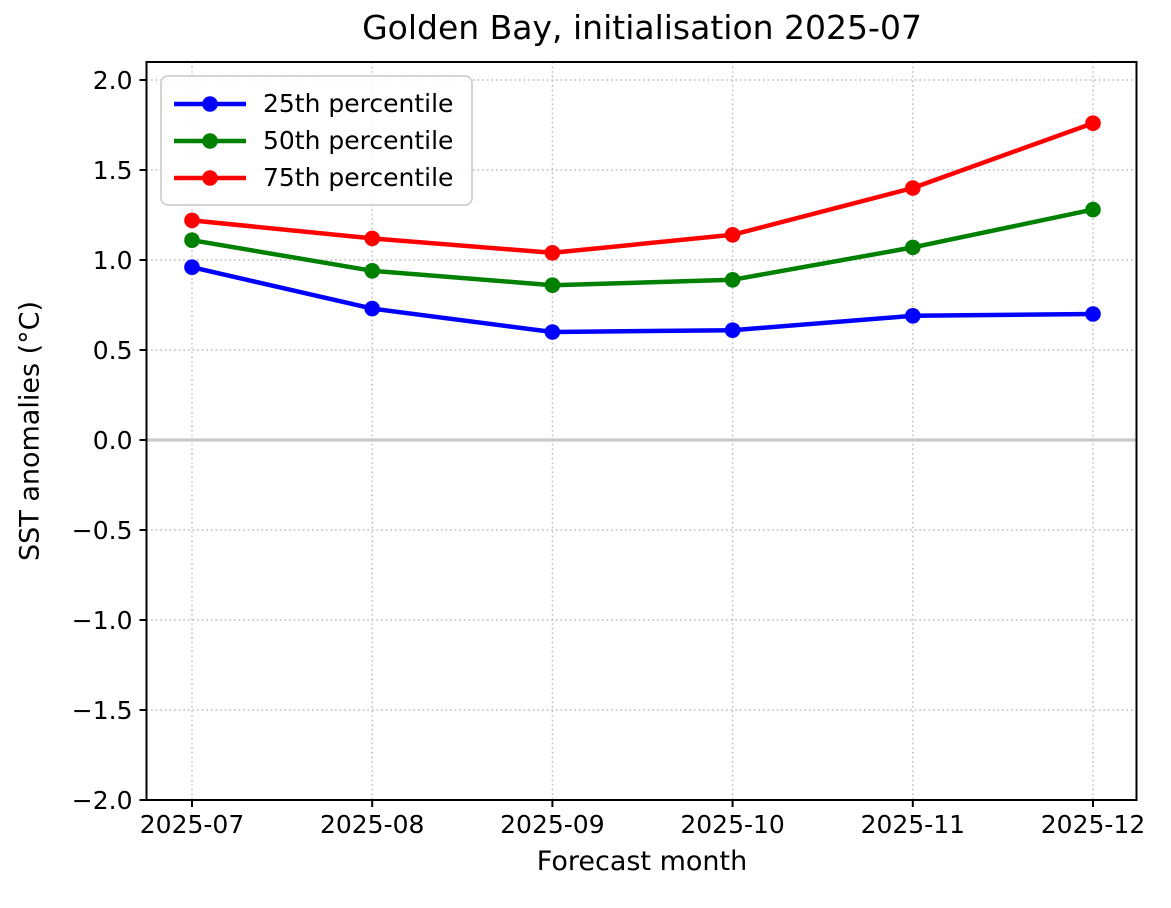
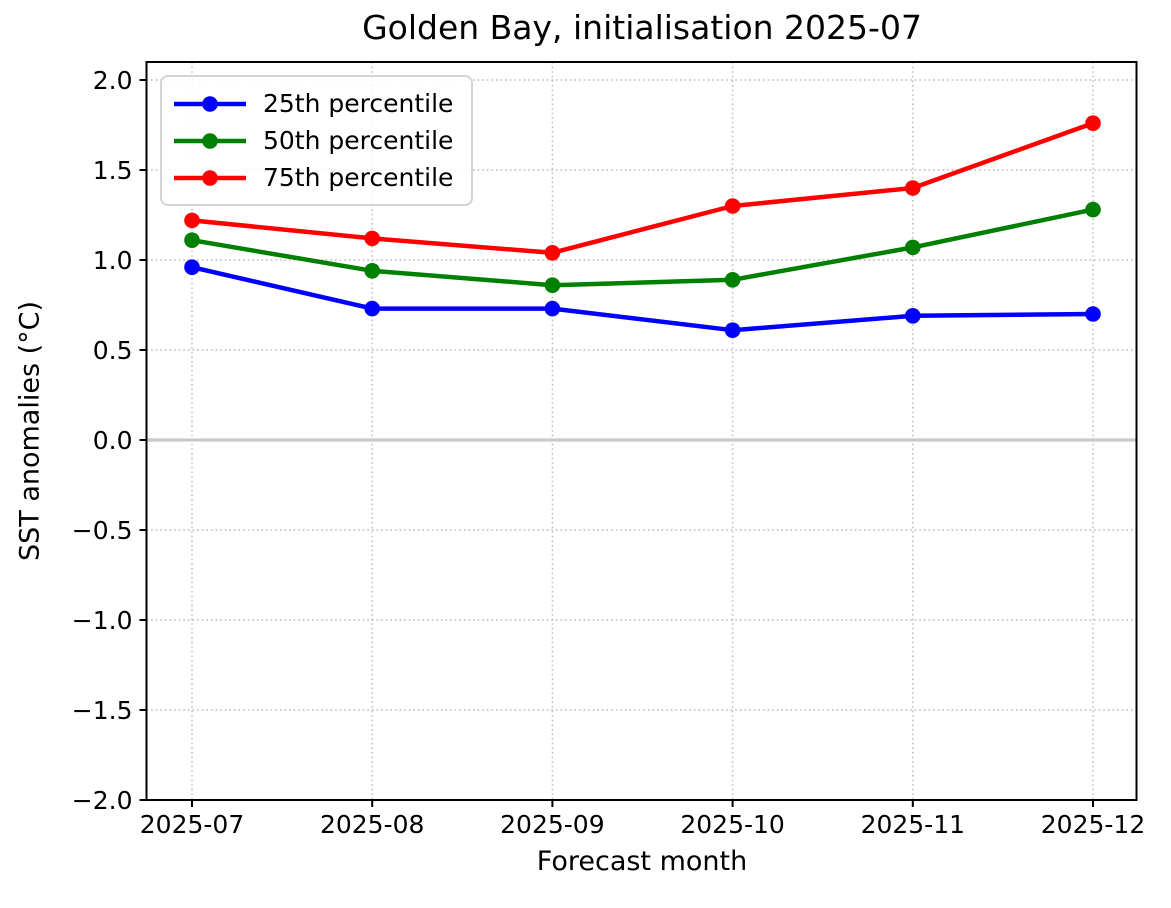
25th percentile/2025-09: 0.60 -> 0.73
75th percentile/2025-10: 1.14 -> 1.30
